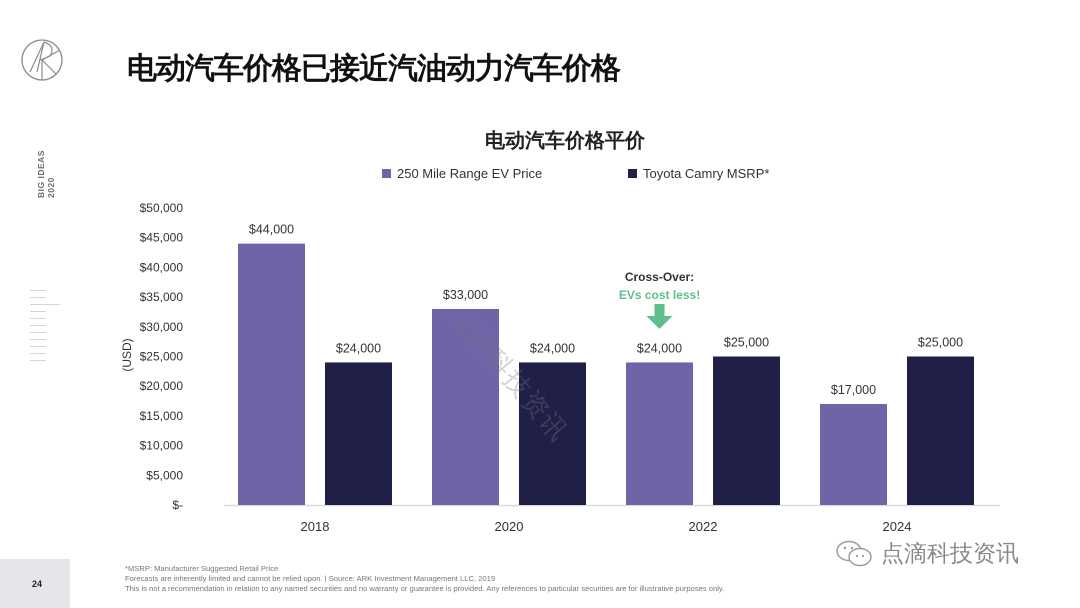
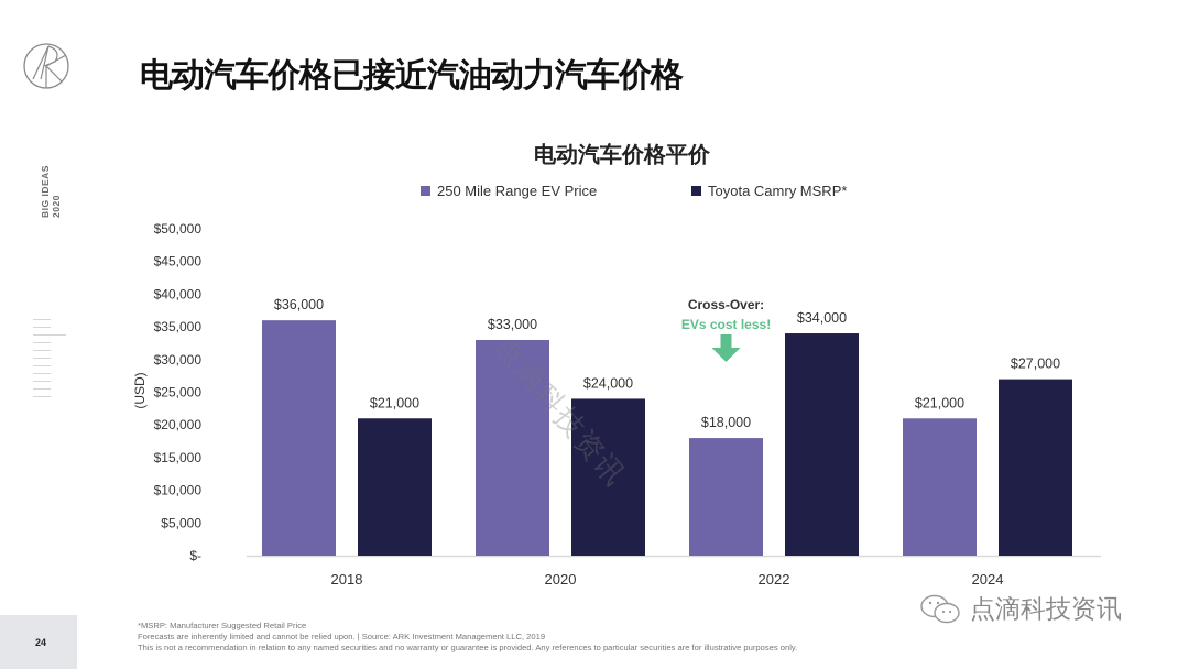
250 Mile Range EV Price/2018: $44,000 -> $36,000
Toyota Camry MSRP*/2018: $24,000 -> $21,000
250 Mile Range EV Price/2022: $24,000 -> $18,000
Toyota Camry MSRP*/2022: $25,000 -> $34,000
250 Mile Range EV Price/2024: $17,000 -> $21,000
Toyota Camry MSRP*/2024: $25,000 -> $27,000
